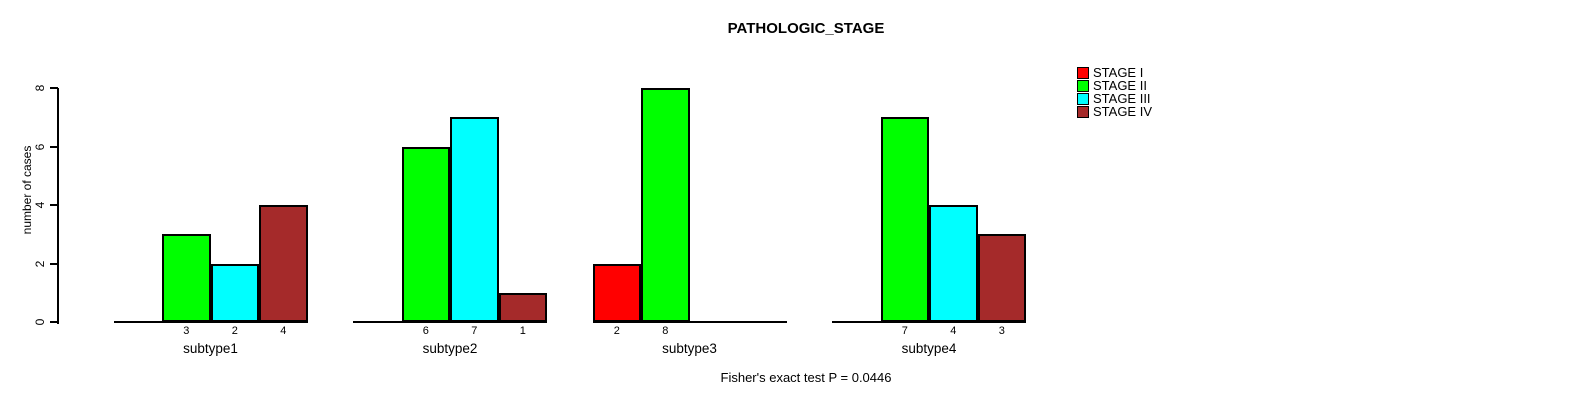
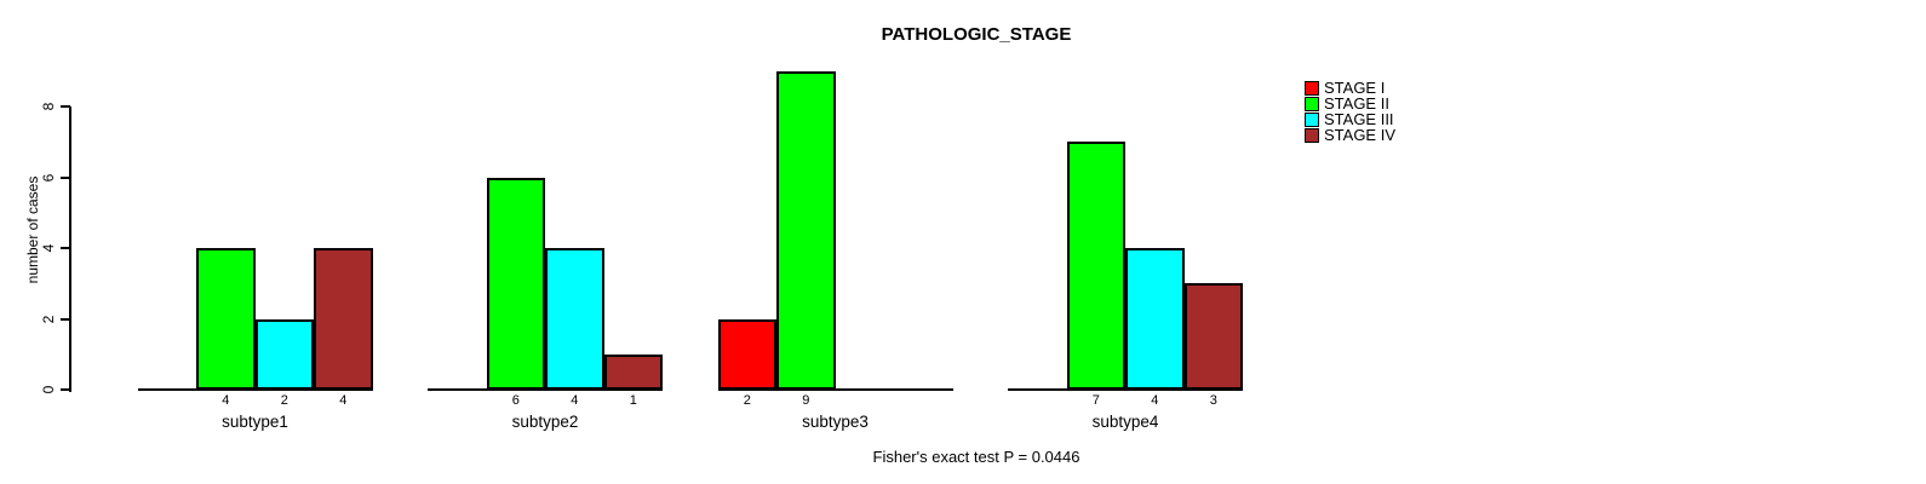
STAGE II/subtype1: 3 -> 4
STAGE III/subtype2: 7 -> 4
STAGE II/subtype3: 8 -> 9
